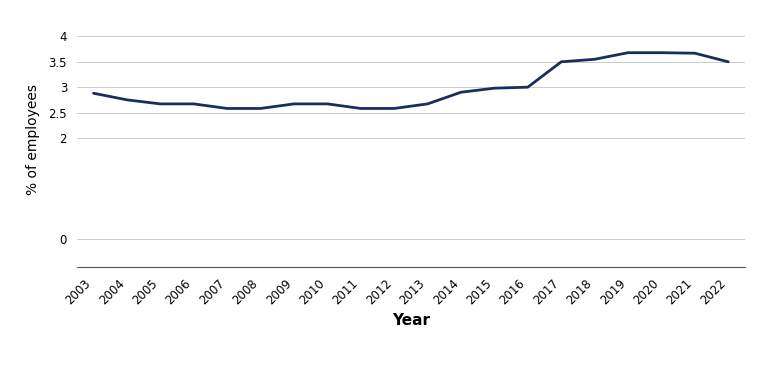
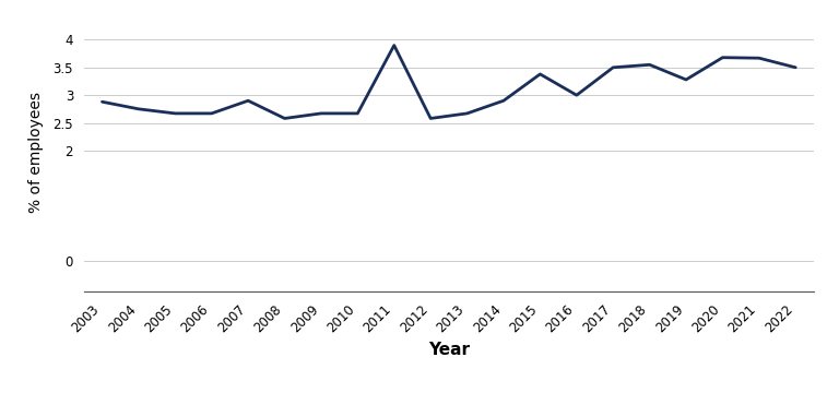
2007: 2.58 -> 2.90
2011: 2.58 -> 3.90
2015: 2.98 -> 3.38
2019: 3.68 -> 3.28
